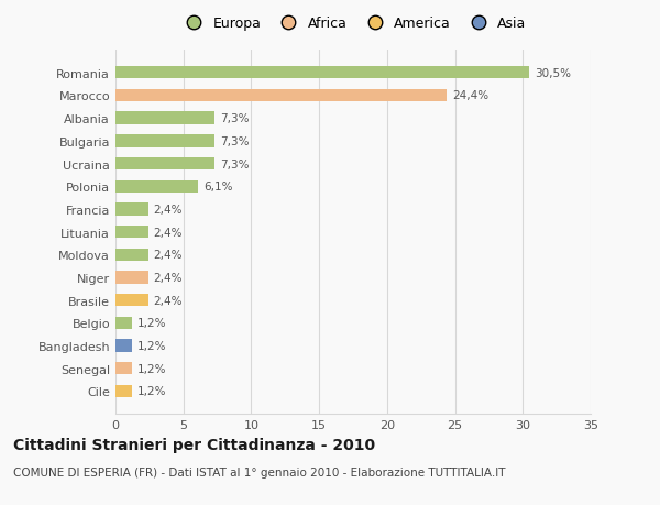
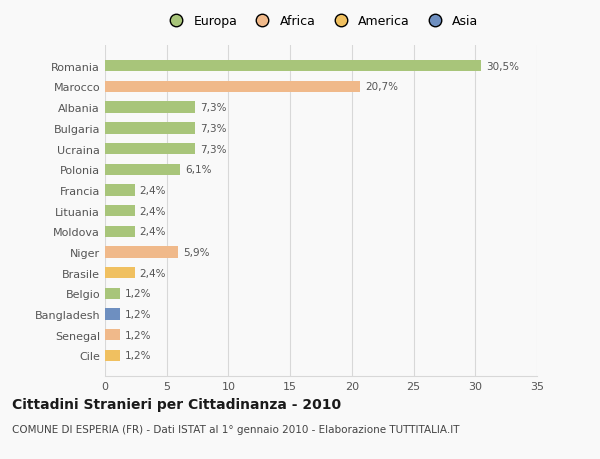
Marocco: 24,4% -> 20,7%
Niger: 2,4% -> 5,9%
